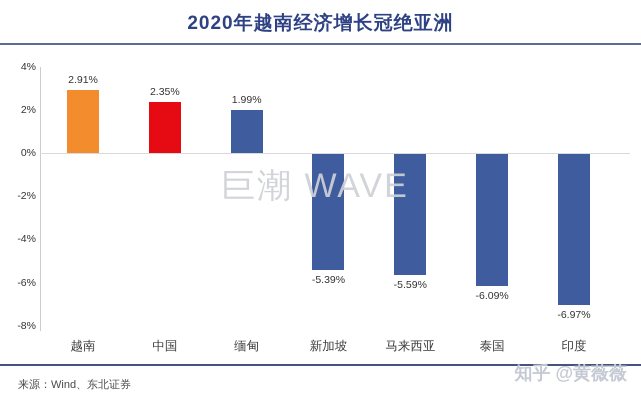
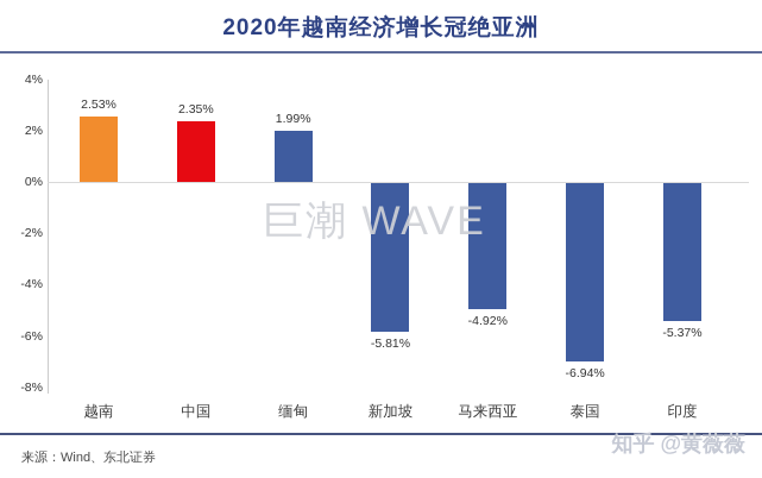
越南: 2.91% -> 2.53%
新加坡: -5.39% -> -5.81%
马来西亚: -5.59% -> -4.92%
泰国: -6.09% -> -6.94%
印度: -6.97% -> -5.37%
